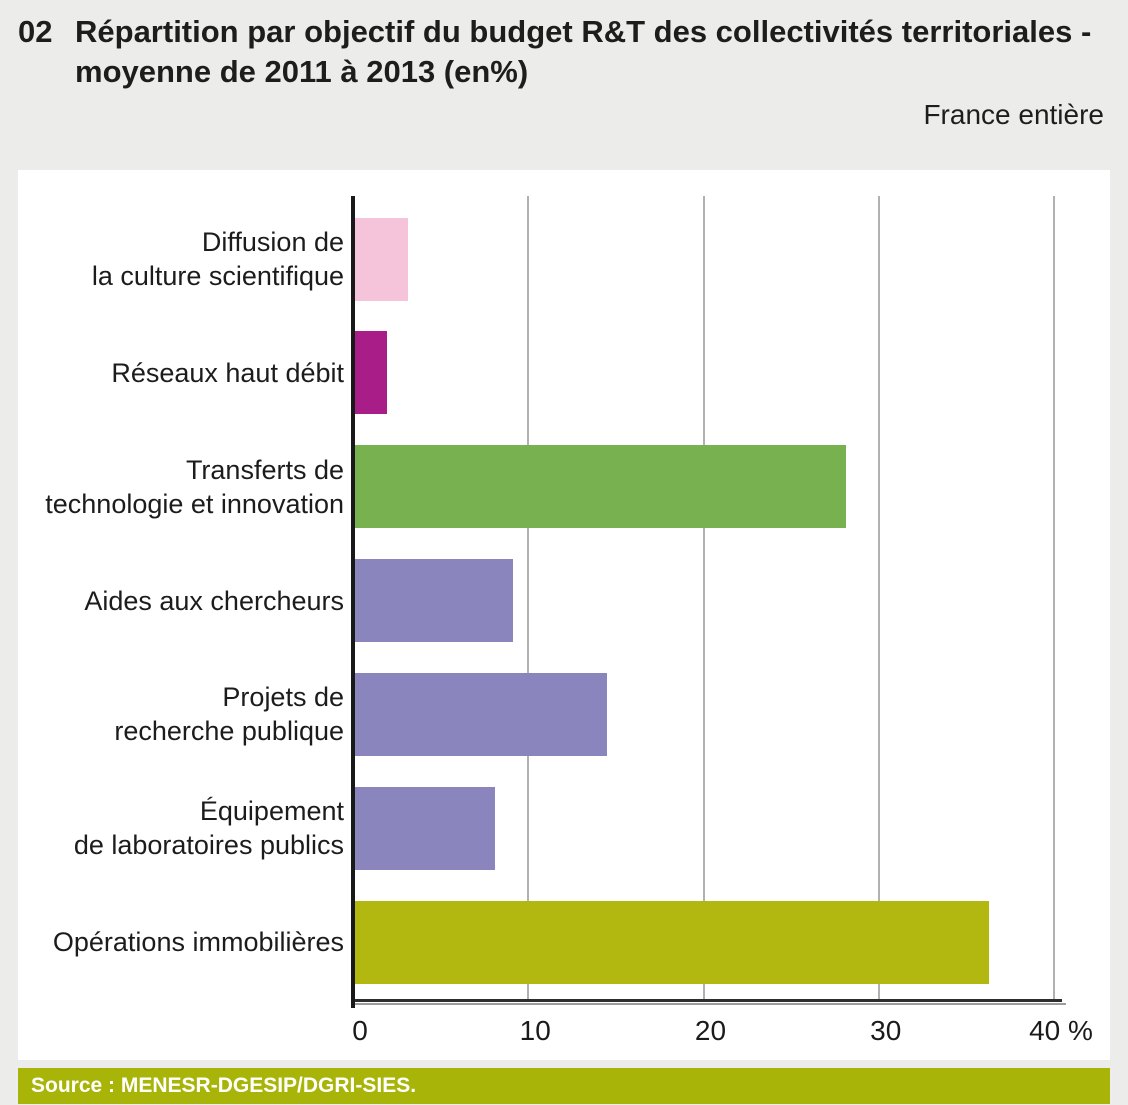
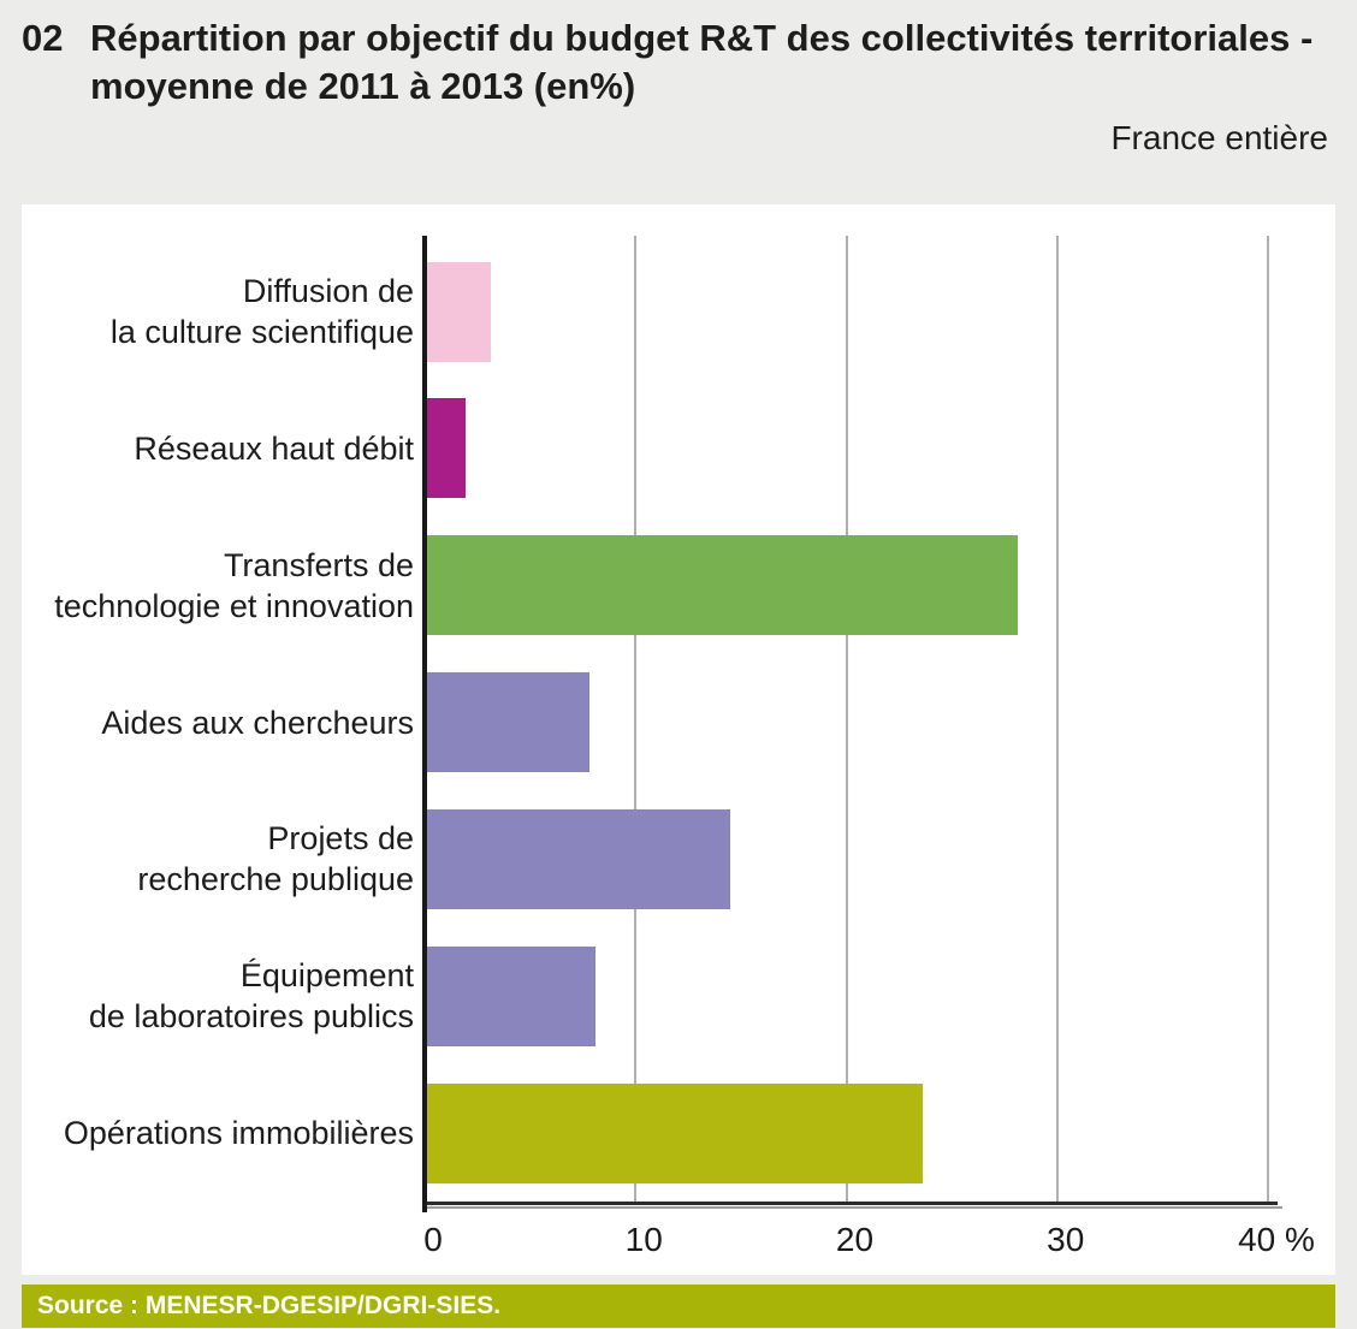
Aides aux chercheurs: 9.0% -> 7.7%
Opérations immobilières: 36.2% -> 23.5%
